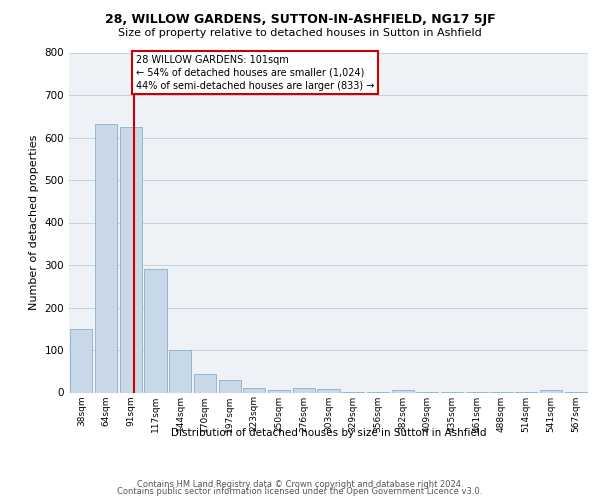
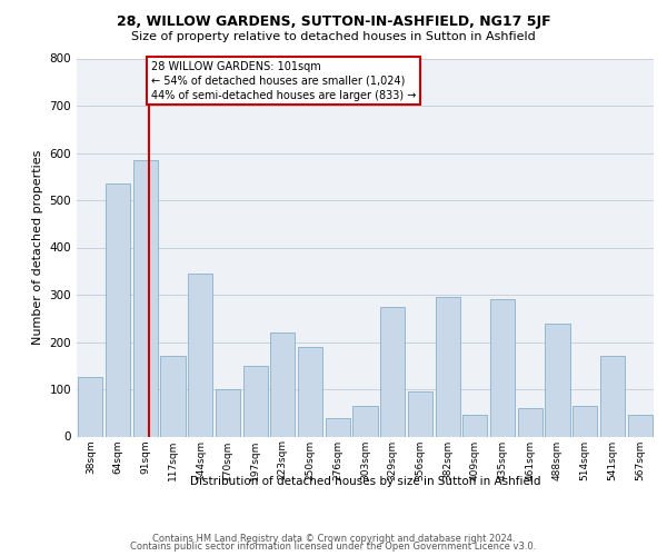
38sqm: 150 -> 125
64sqm: 632 -> 535
91sqm: 625 -> 585
117sqm: 290 -> 170
144sqm: 100 -> 345
170sqm: 43 -> 100
197sqm: 29 -> 150
223sqm: 10 -> 220
250sqm: 5 -> 190
276sqm: 10 -> 40
303sqm: 8 -> 65
329sqm: 2 -> 275
356sqm: 2 -> 95
382sqm: 7 -> 295
409sqm: 2 -> 45
435sqm: 2 -> 290
461sqm: 2 -> 60
488sqm: 2 -> 240
514sqm: 2 -> 65
541sqm: 7 -> 170
567sqm: 2 -> 45
